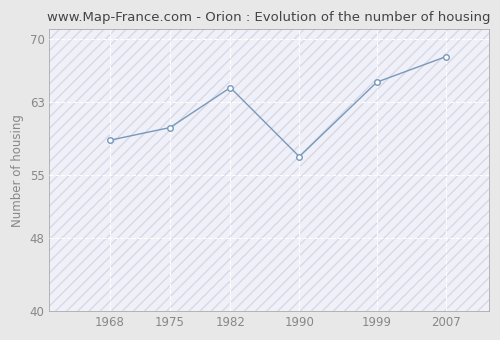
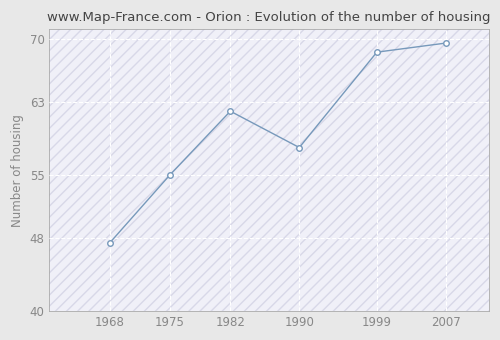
1968: 58.8 -> 47.5
1975: 60.2 -> 55.0
1982: 64.6 -> 62.0
1990: 57.0 -> 58.0
1999: 65.2 -> 68.5
2007: 68.0 -> 69.5
